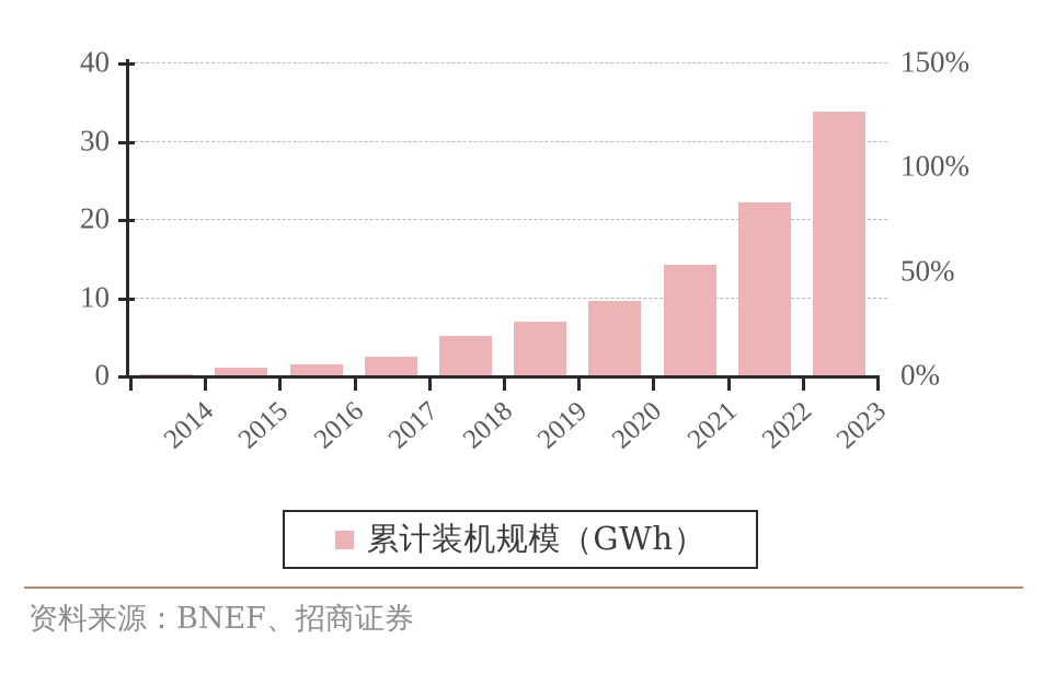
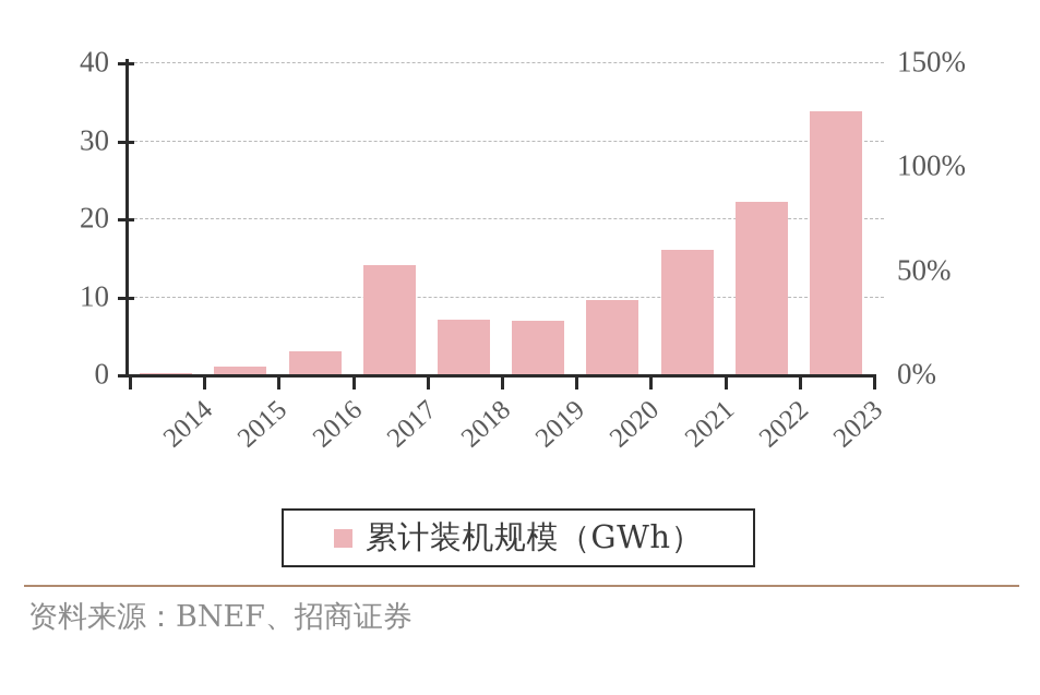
2016: 1 -> 3
2017: 2 -> 14
2018: 5 -> 7
2021: 14 -> 16
